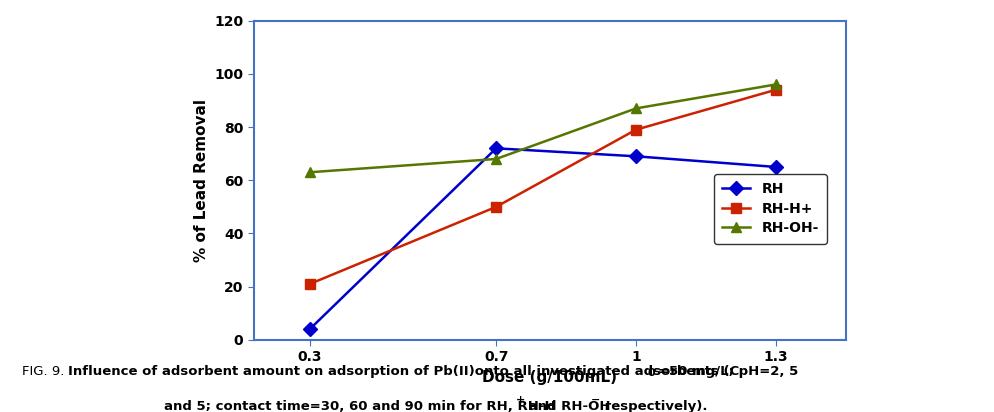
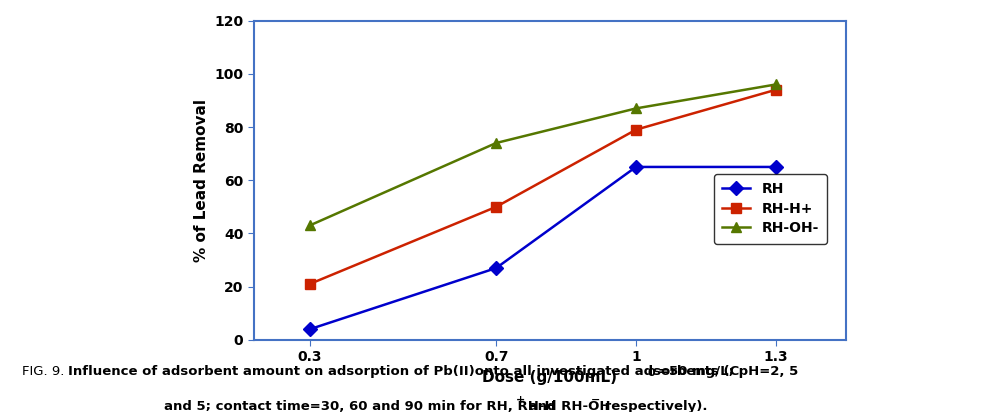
RH-OH-/0.3: 63 -> 43
RH/0.7: 72 -> 27
RH-OH-/0.7: 68 -> 74
RH/1: 69 -> 65
